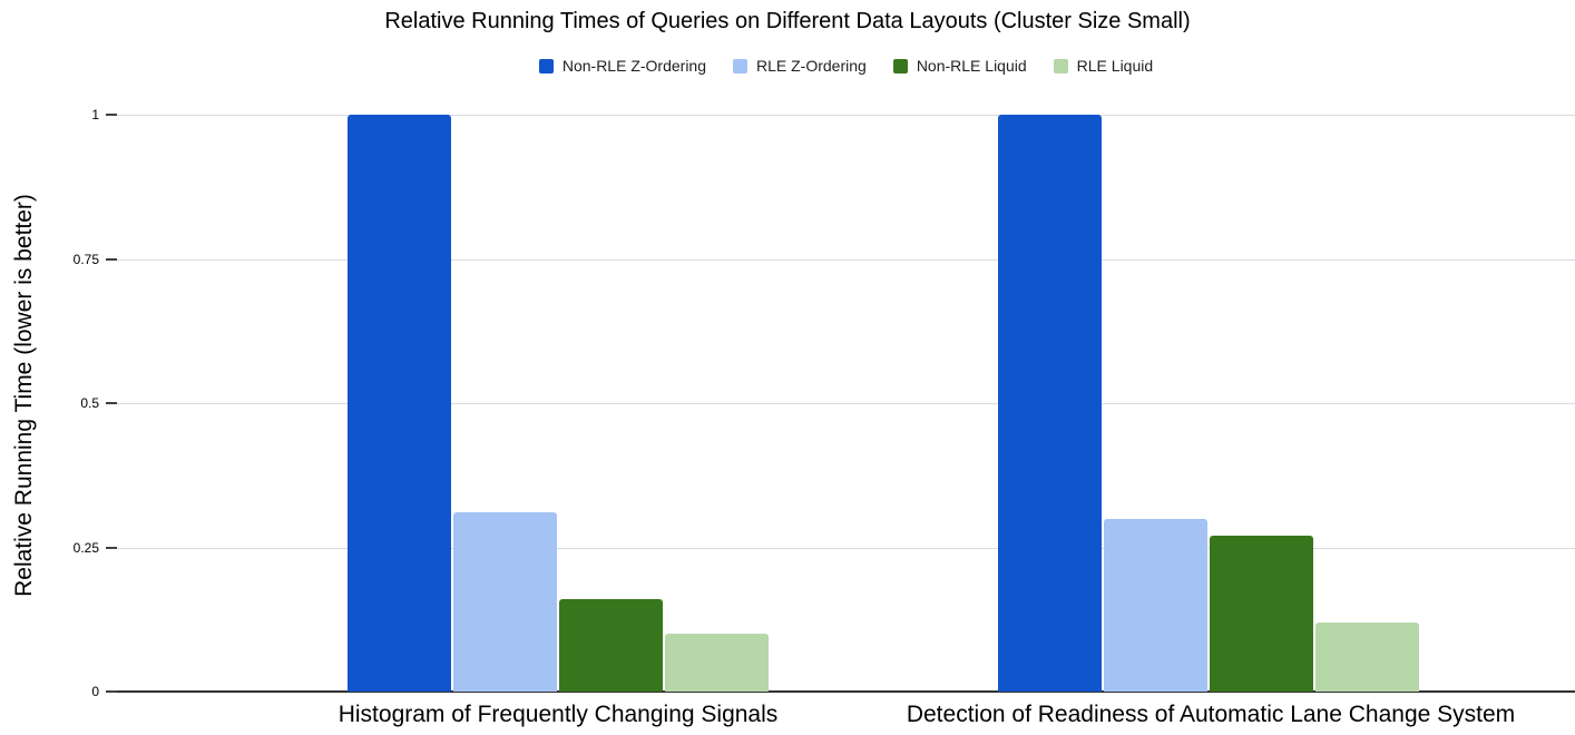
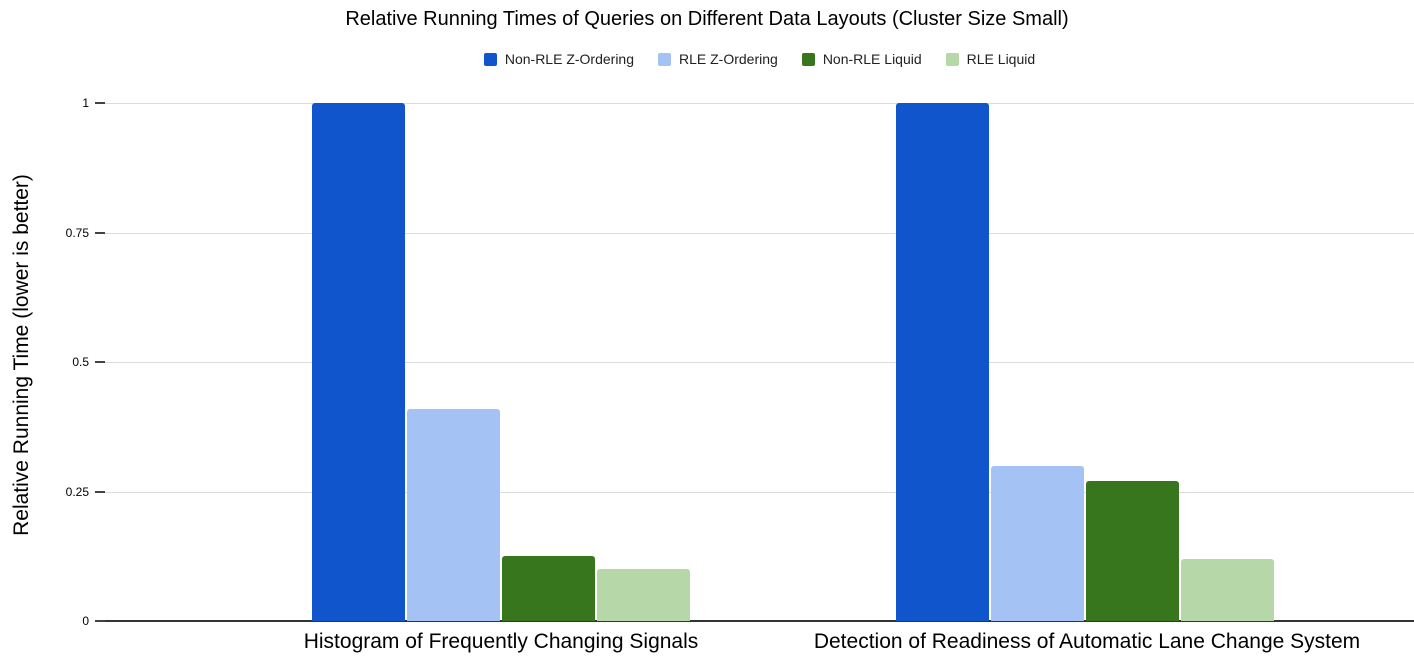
RLE Z-Ordering/Histogram of Frequently Changing Signals: 0.31 -> 0.41
Non-RLE Liquid/Histogram of Frequently Changing Signals: 0.16 -> 0.12
